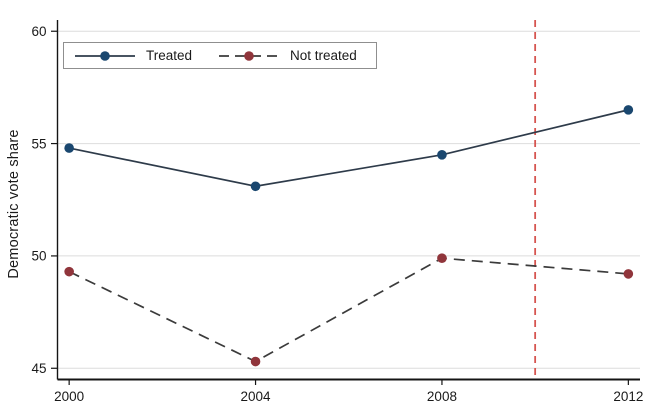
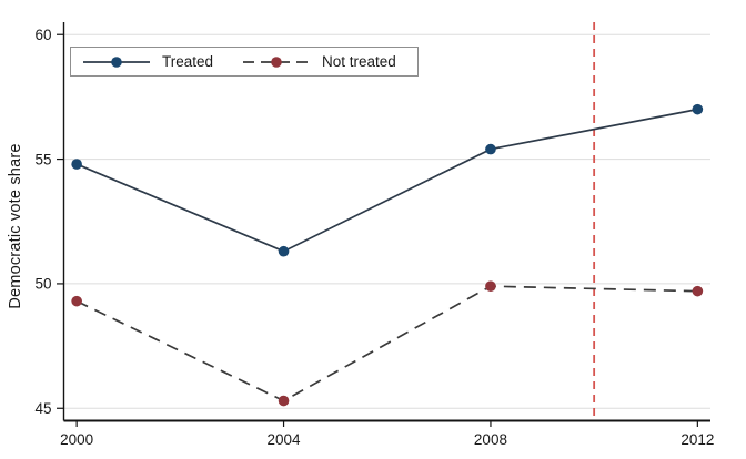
Treated/2004: 53.1 -> 51.3
Treated/2008: 54.5 -> 55.4
Treated/2012: 56.5 -> 57.0
Not treated/2012: 49.2 -> 49.7
